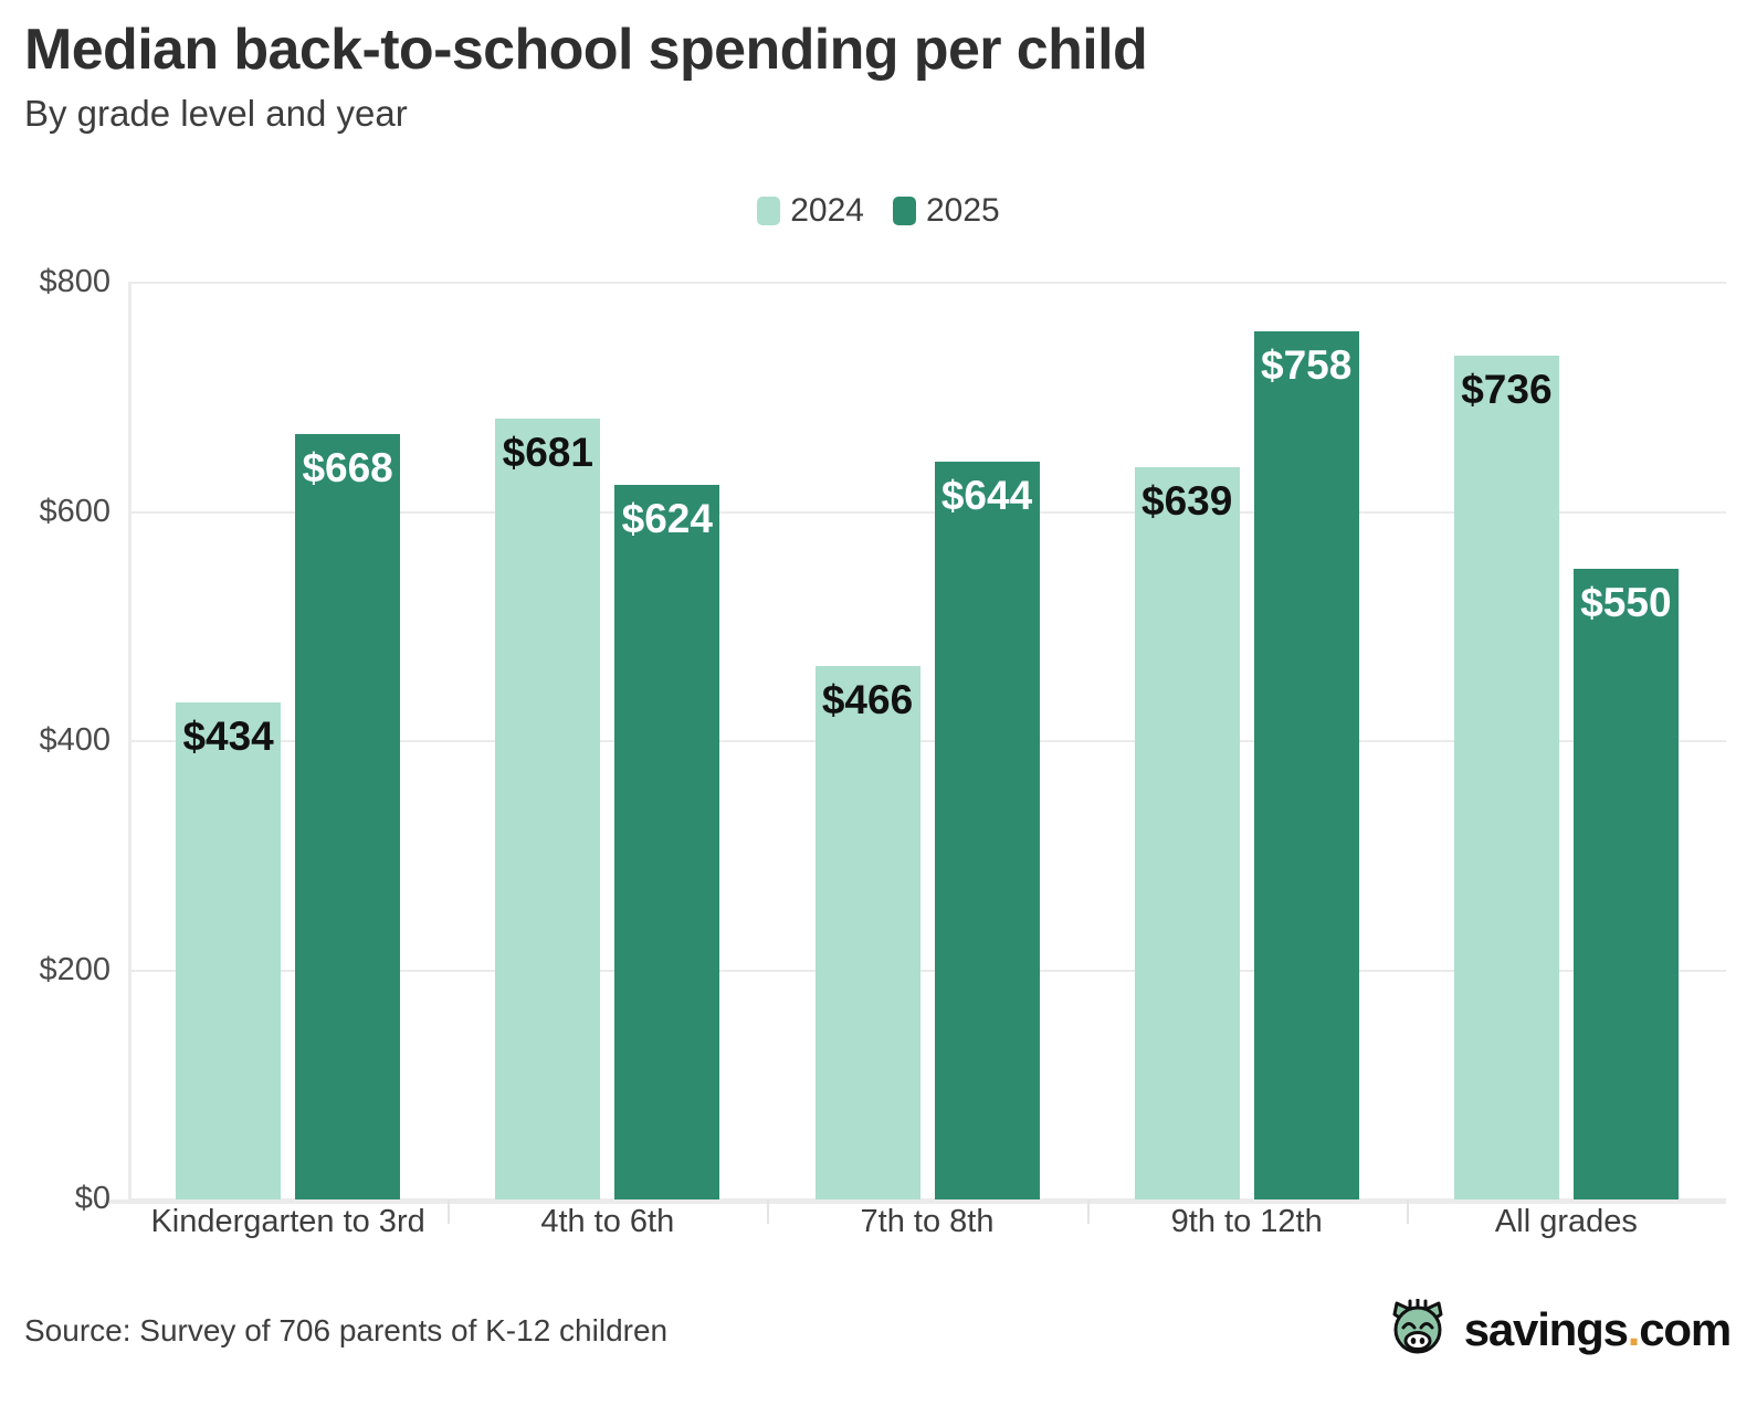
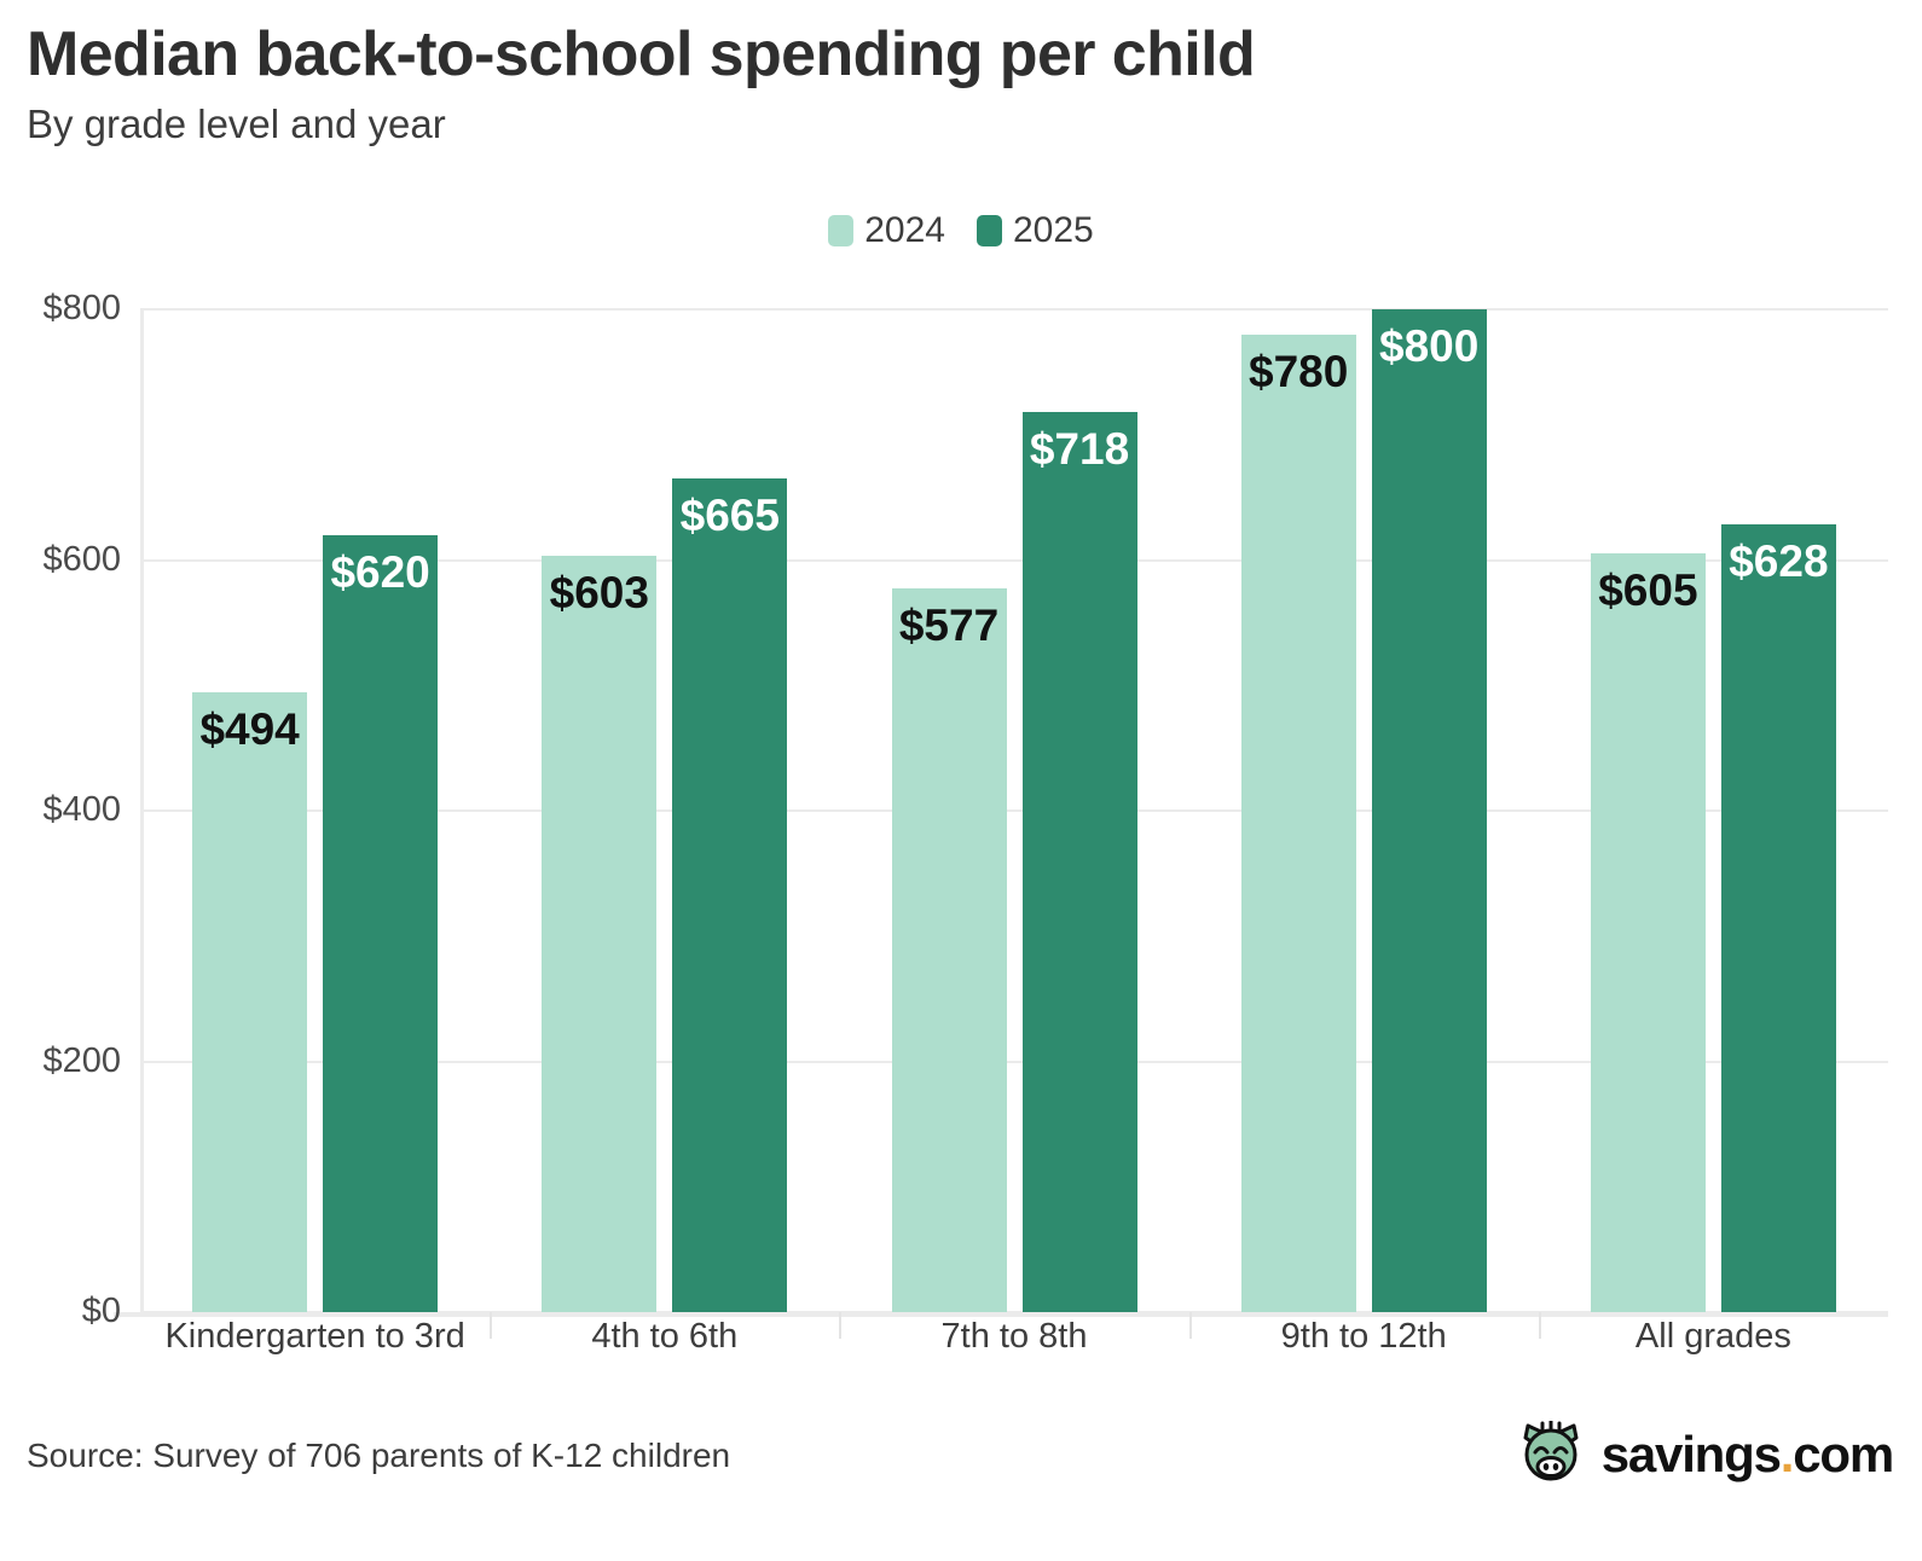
2024/Kindergarten to 3rd: $434 -> $494
2025/Kindergarten to 3rd: $668 -> $620
2024/4th to 6th: $681 -> $603
2025/4th to 6th: $624 -> $665
2024/7th to 8th: $466 -> $577
2025/7th to 8th: $644 -> $718
2024/9th to 12th: $639 -> $780
2025/9th to 12th: $758 -> $800
2024/All grades: $736 -> $605
2025/All grades: $550 -> $628
